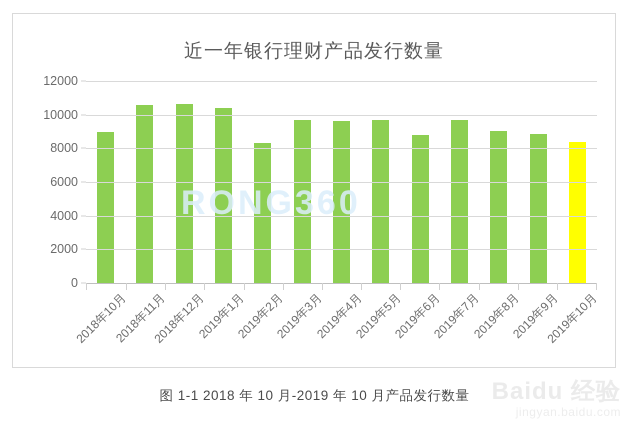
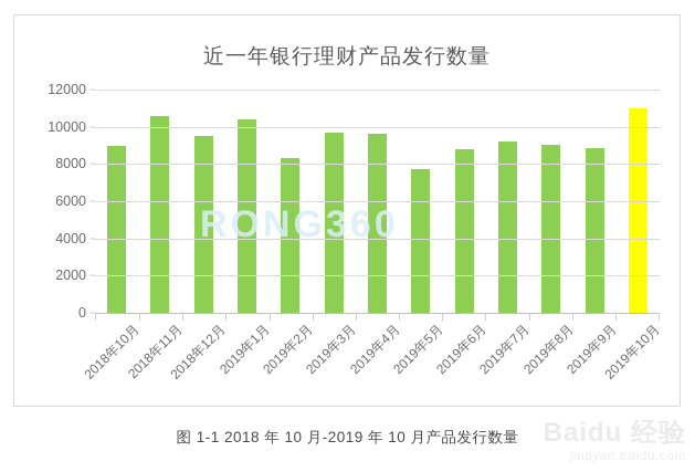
2018年12月: 10600 -> 9500
2019年5月: 9700 -> 7700
2019年7月: 9700 -> 9200
2019年10月: 8400 -> 11000
